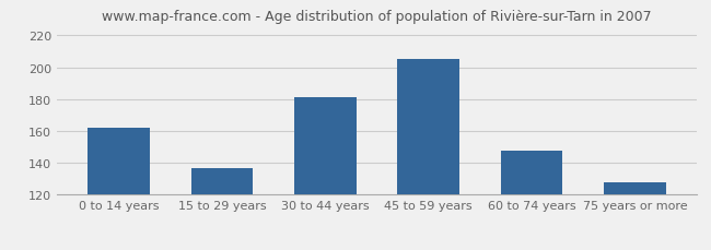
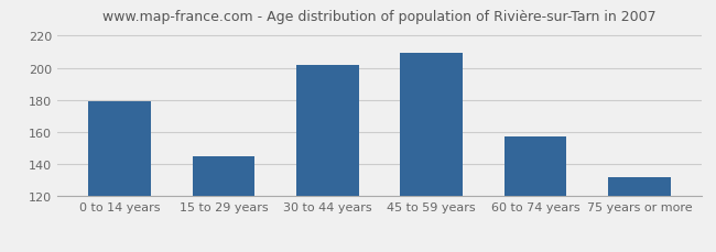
0 to 14 years: 162 -> 179
15 to 29 years: 137 -> 145
30 to 44 years: 181 -> 202
45 to 59 years: 205 -> 209
60 to 74 years: 148 -> 157
75 years or more: 128 -> 132
